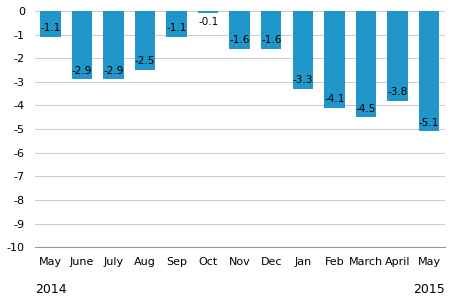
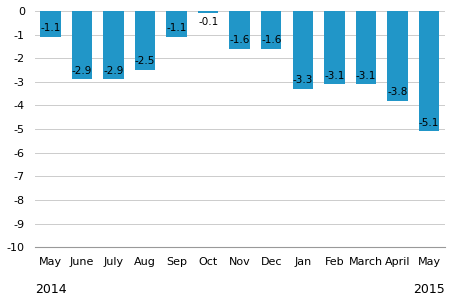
Feb: -4.1 -> -3.1
March: -4.5 -> -3.1
